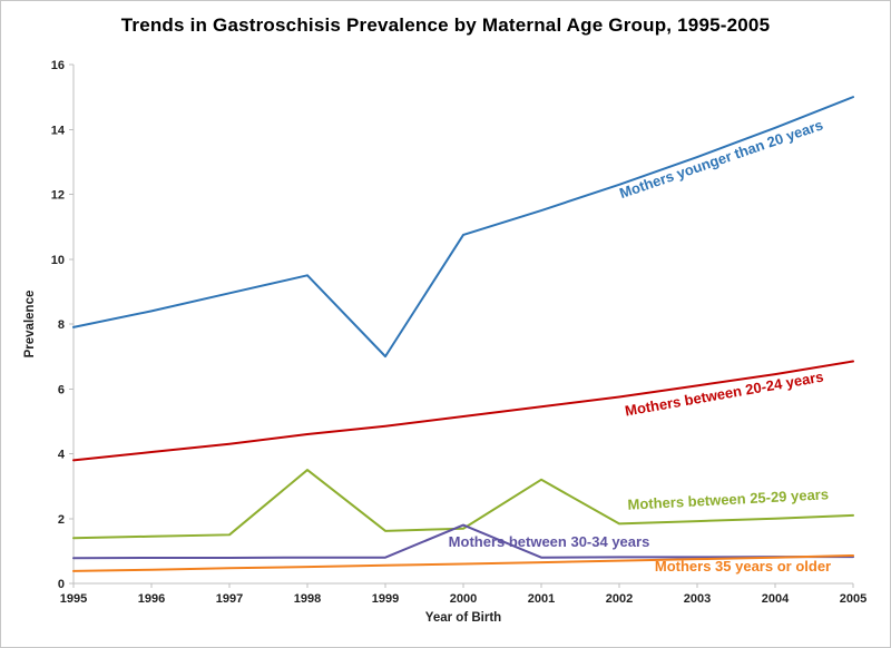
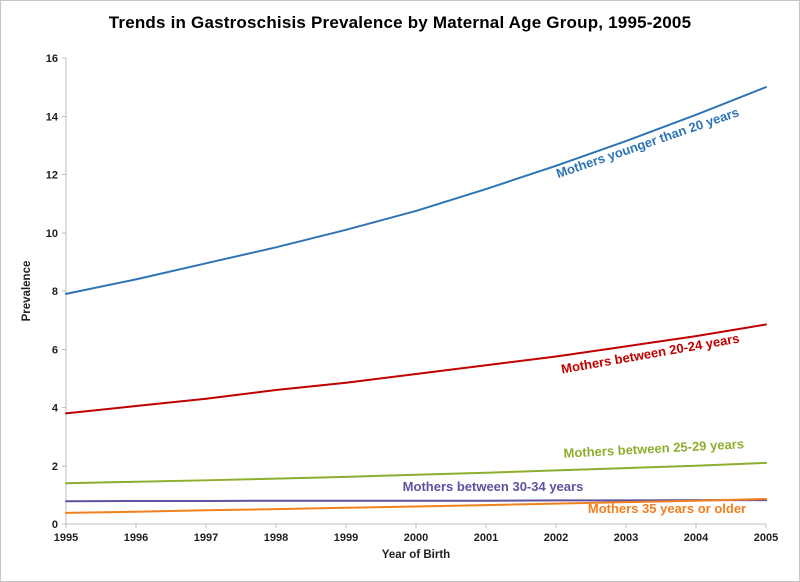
Mothers between 25-29 years/1998: 3.5 -> 1.6
Mothers younger than 20 years/1999: 7.0 -> 10.1
Mothers between 30-34 years/2000: 1.8 -> 0.8
Mothers between 25-29 years/2001: 3.2 -> 1.8
